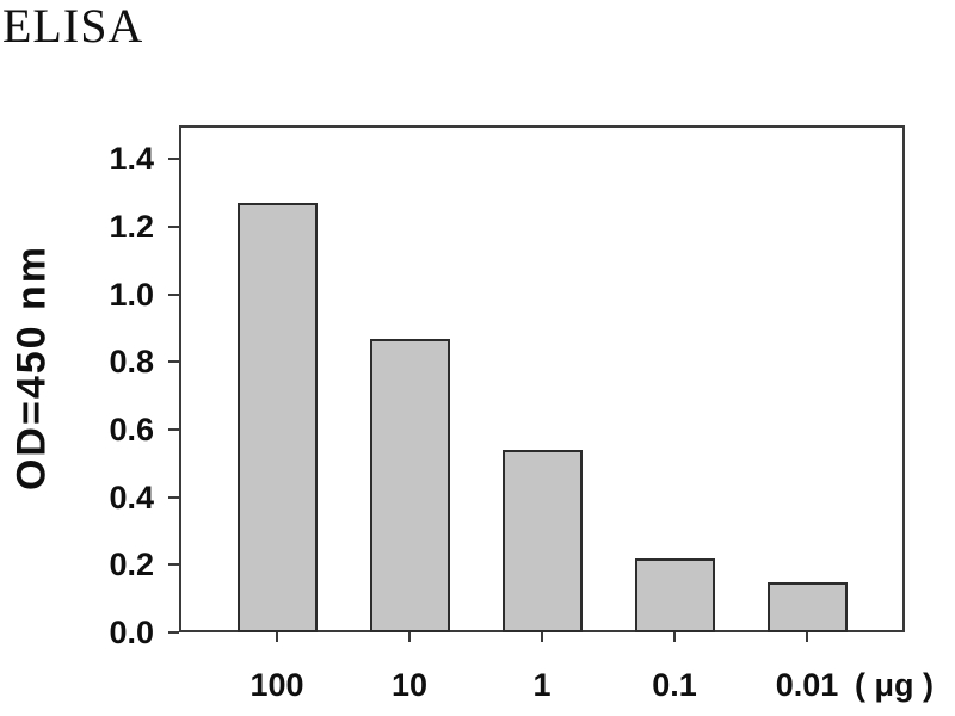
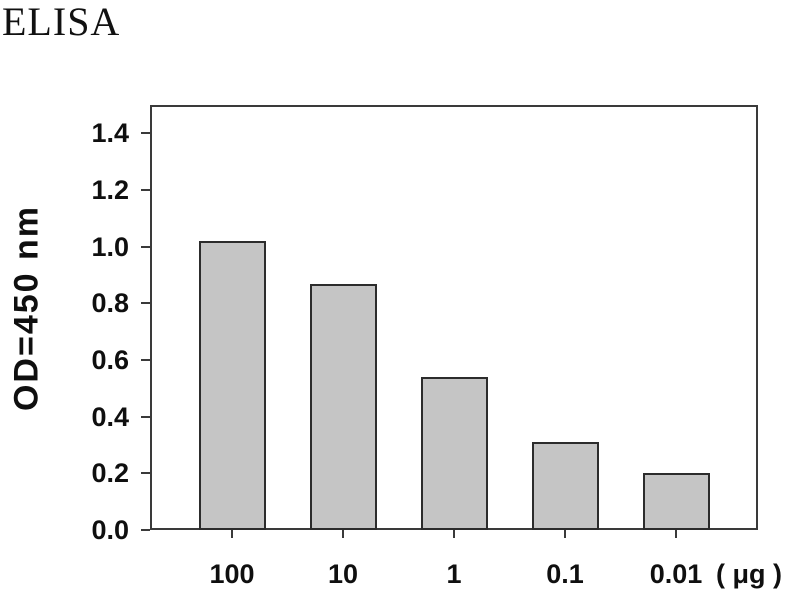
100: 1.27 -> 1.02
0.1: 0.22 -> 0.31
0.01: 0.15 -> 0.20
